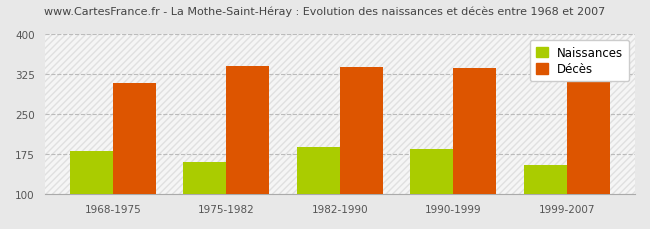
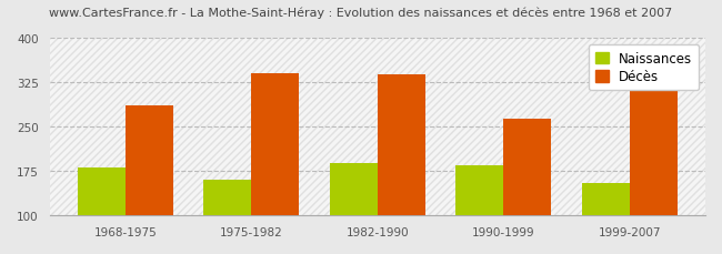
Décès/1968-1975: 308 -> 286
Décès/1990-1999: 336 -> 264
